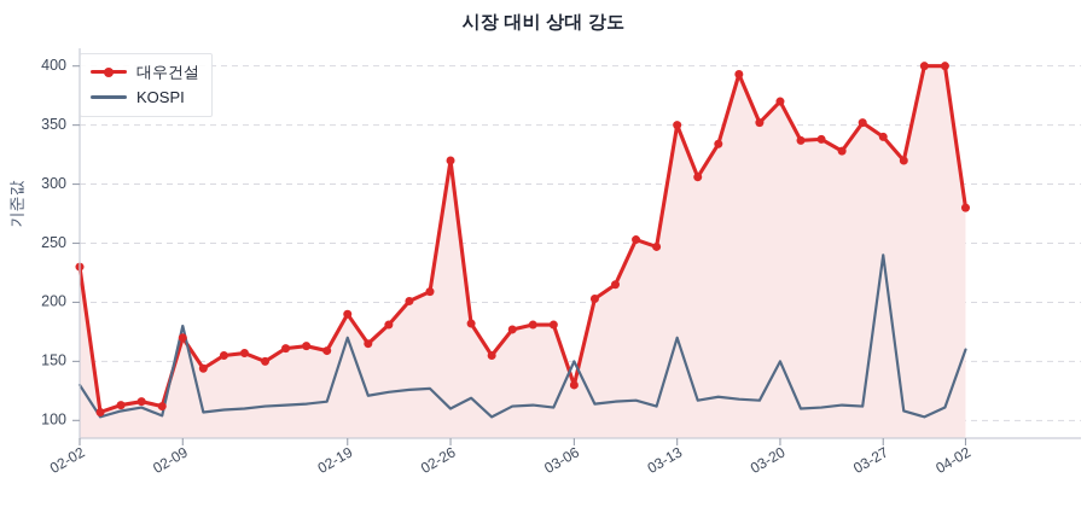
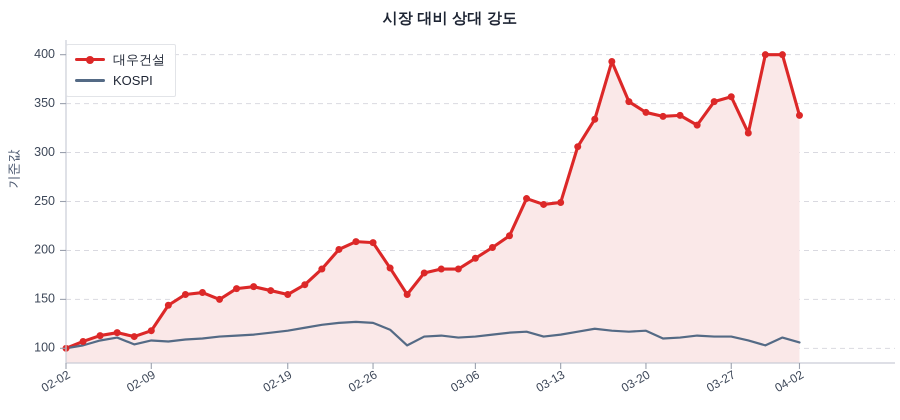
대우건설/02-02: 230 -> 100
KOSPI/02-02: 130 -> 100
대우건설/02-09: 170 -> 120
KOSPI/02-09: 180 -> 110
대우건설/02-19: 190 -> 160
KOSPI/02-19: 170 -> 120
대우건설/02-26: 320 -> 210
KOSPI/02-26: 110 -> 130
대우건설/03-06: 130 -> 190
KOSPI/03-06: 150 -> 110
대우건설/03-13: 350 -> 250
KOSPI/03-13: 170 -> 110
대우건설/03-20: 370 -> 340
KOSPI/03-20: 150 -> 120
대우건설/03-27: 340 -> 360
KOSPI/03-27: 240 -> 110
대우건설/04-02: 280 -> 340
KOSPI/04-02: 160 -> 110
